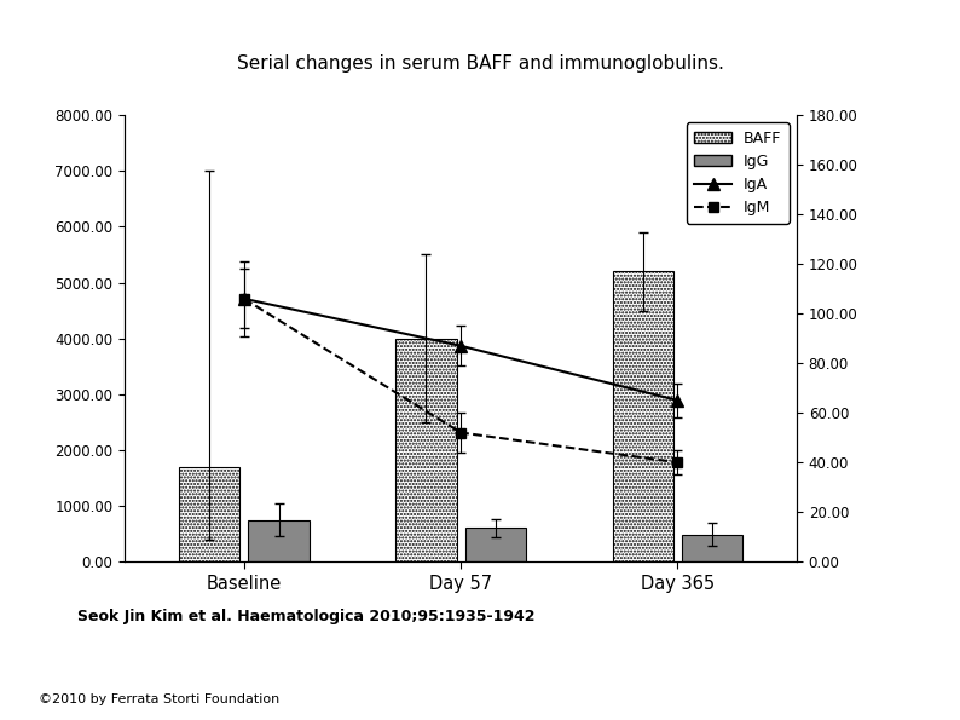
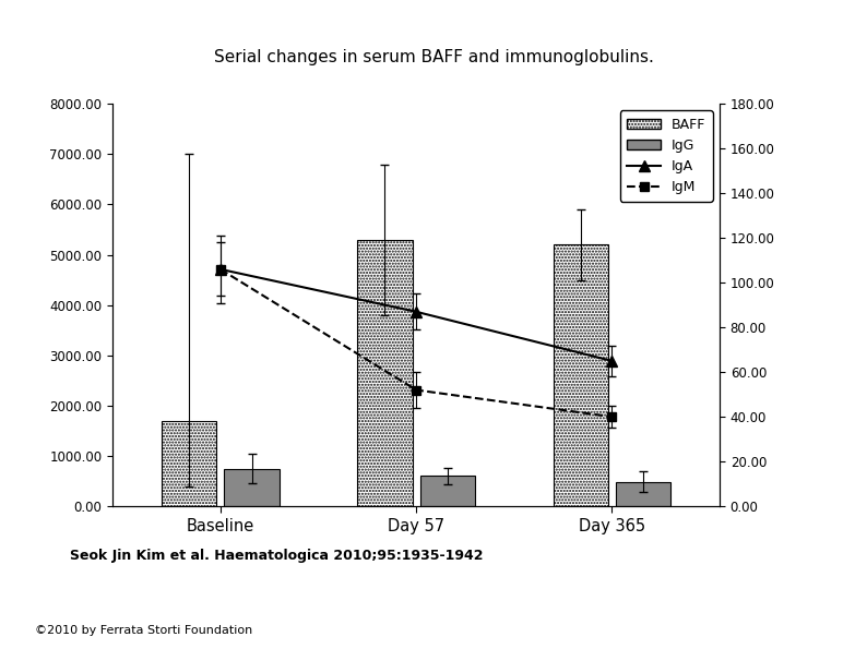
BAFF/Day 57: 4000 -> 5300
